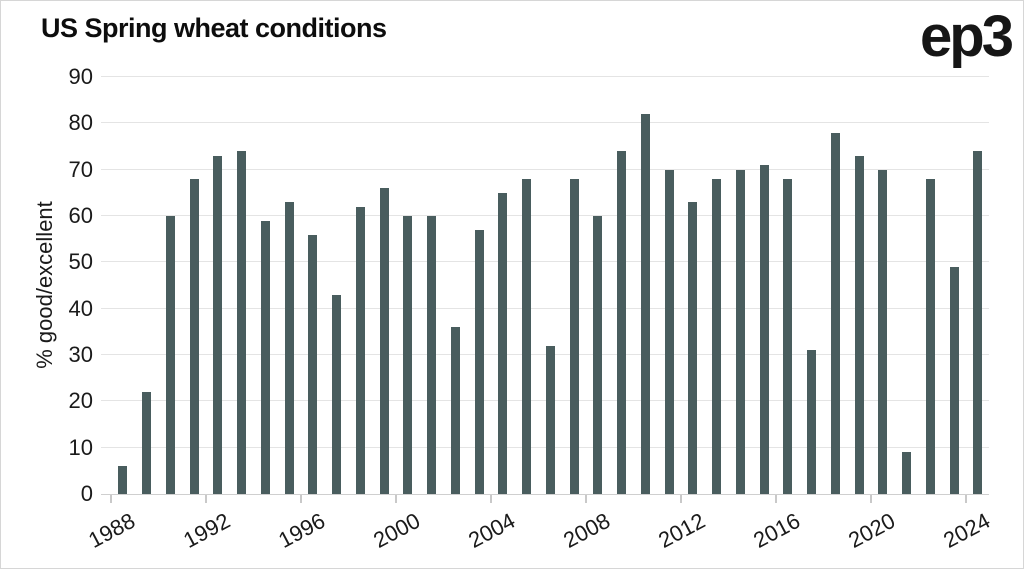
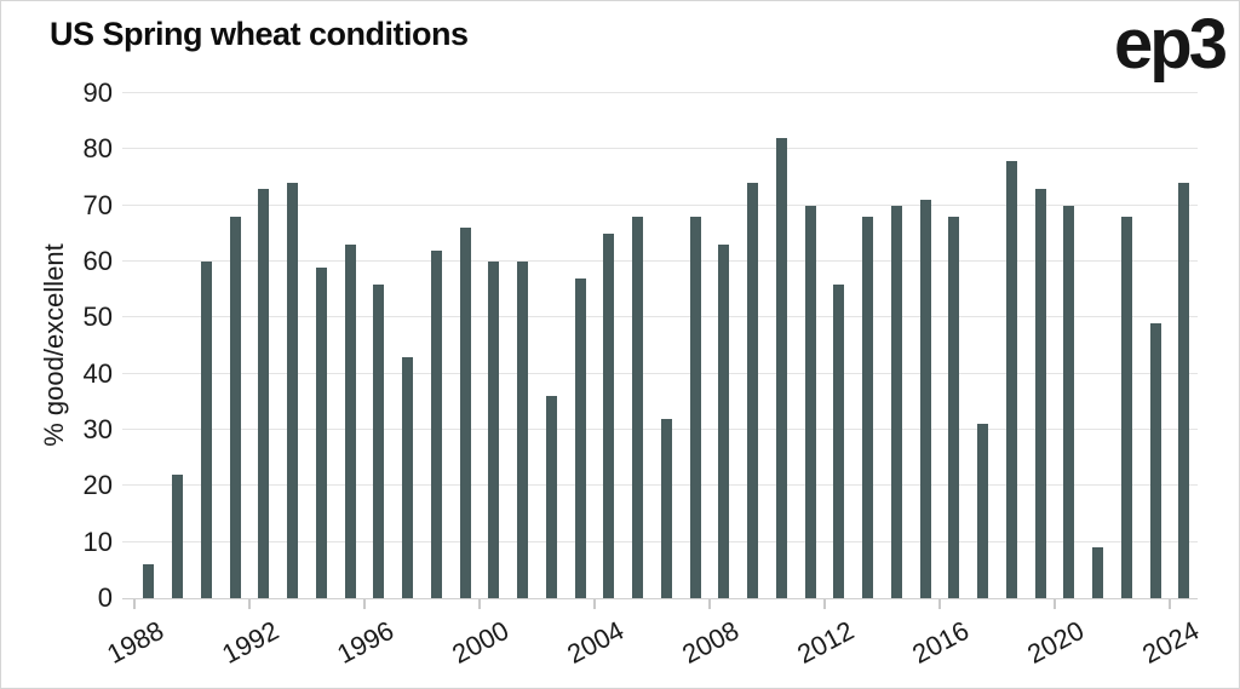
2008: 60 -> 63
2012: 63 -> 56
